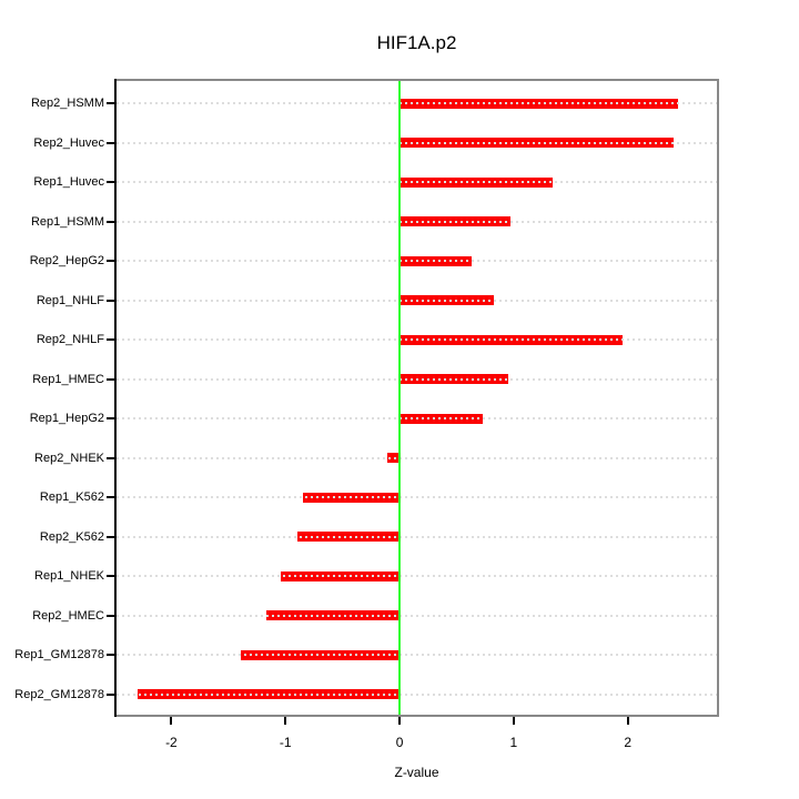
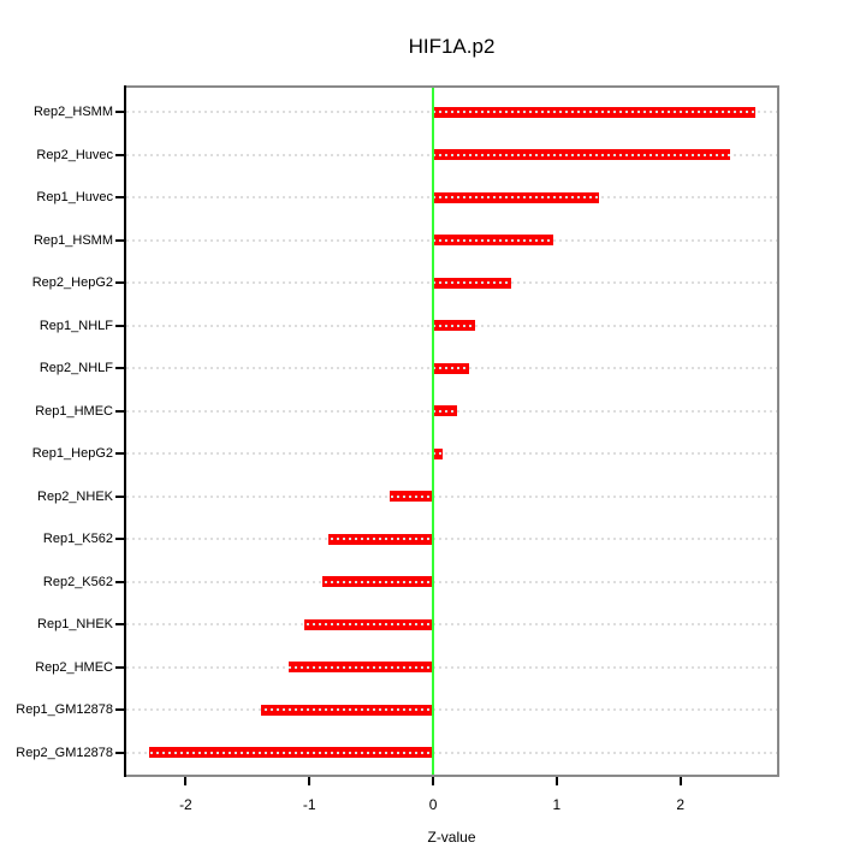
Rep2_HSMM: 2.44 -> 2.61
Rep1_NHLF: 0.83 -> 0.34
Rep2_NHLF: 1.95 -> 0.29
Rep1_HMEC: 0.95 -> 0.19
Rep1_HepG2: 0.73 -> 0.08
Rep2_NHEK: -0.11 -> -0.35
